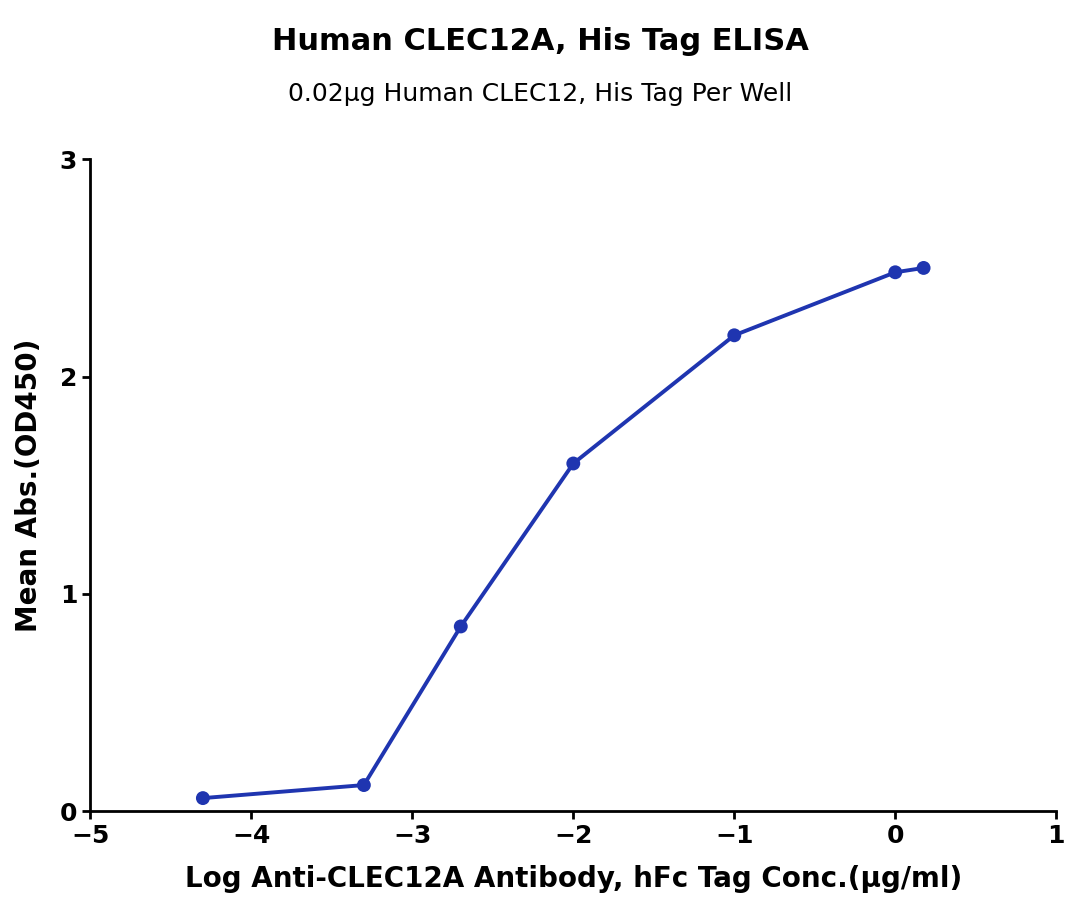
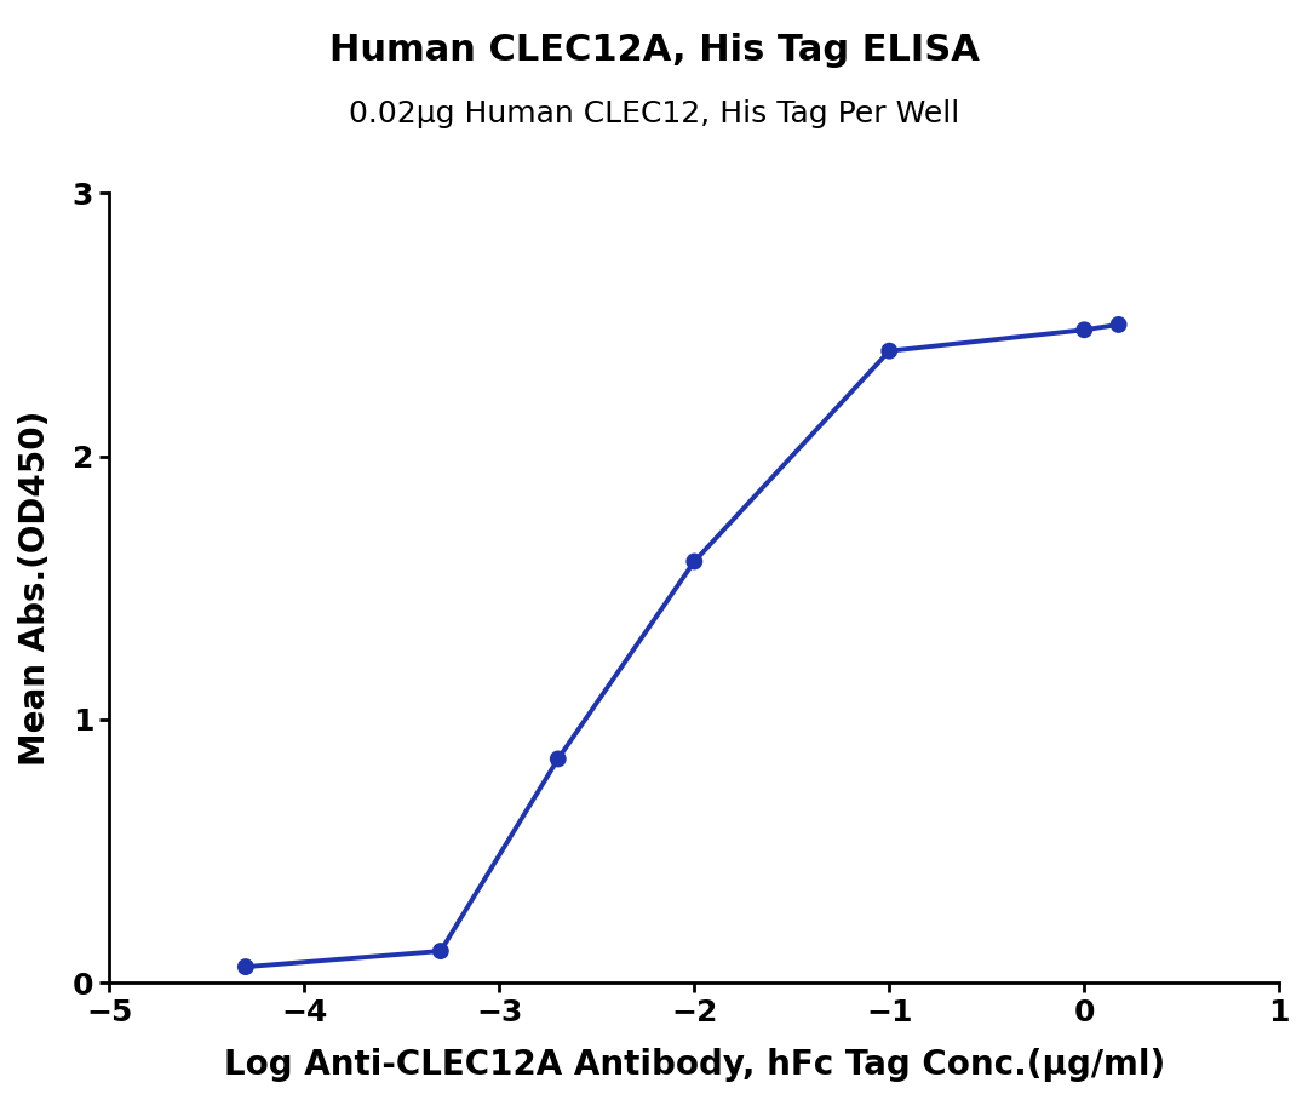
−1: 2.19 -> 2.40
